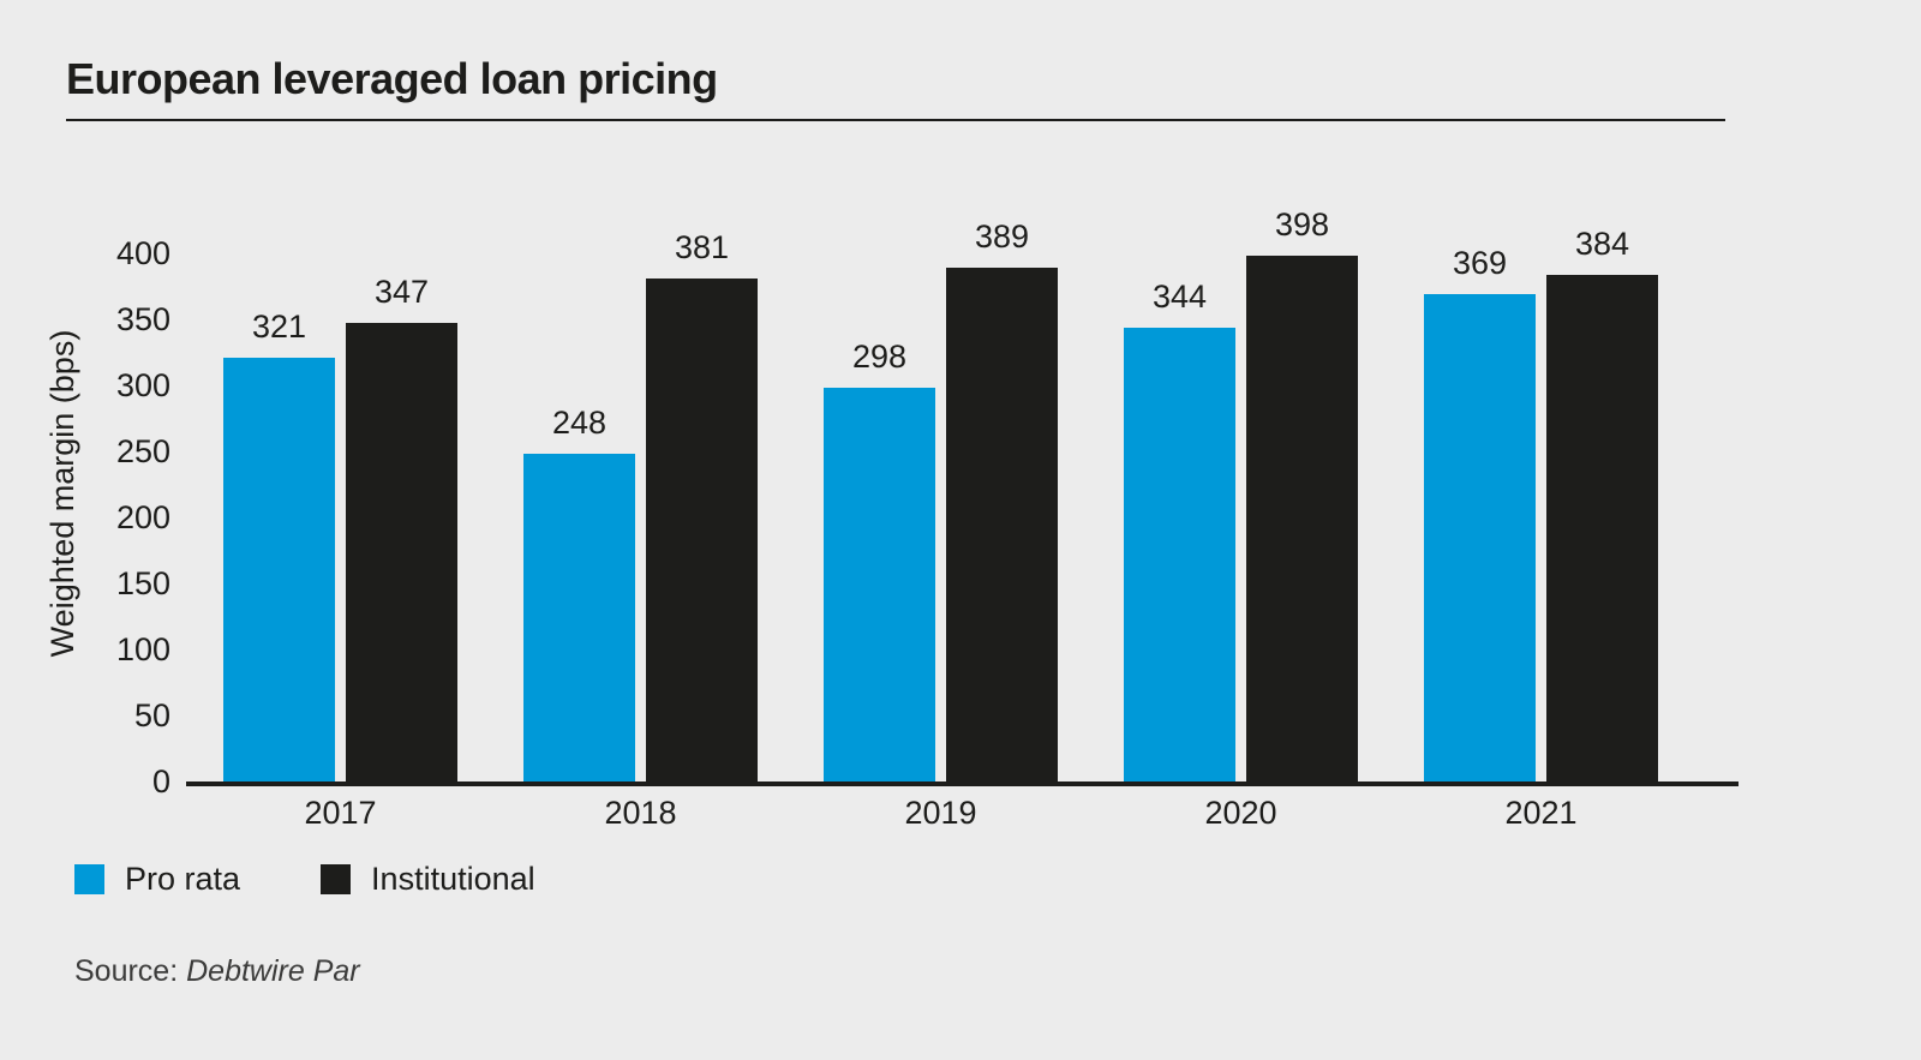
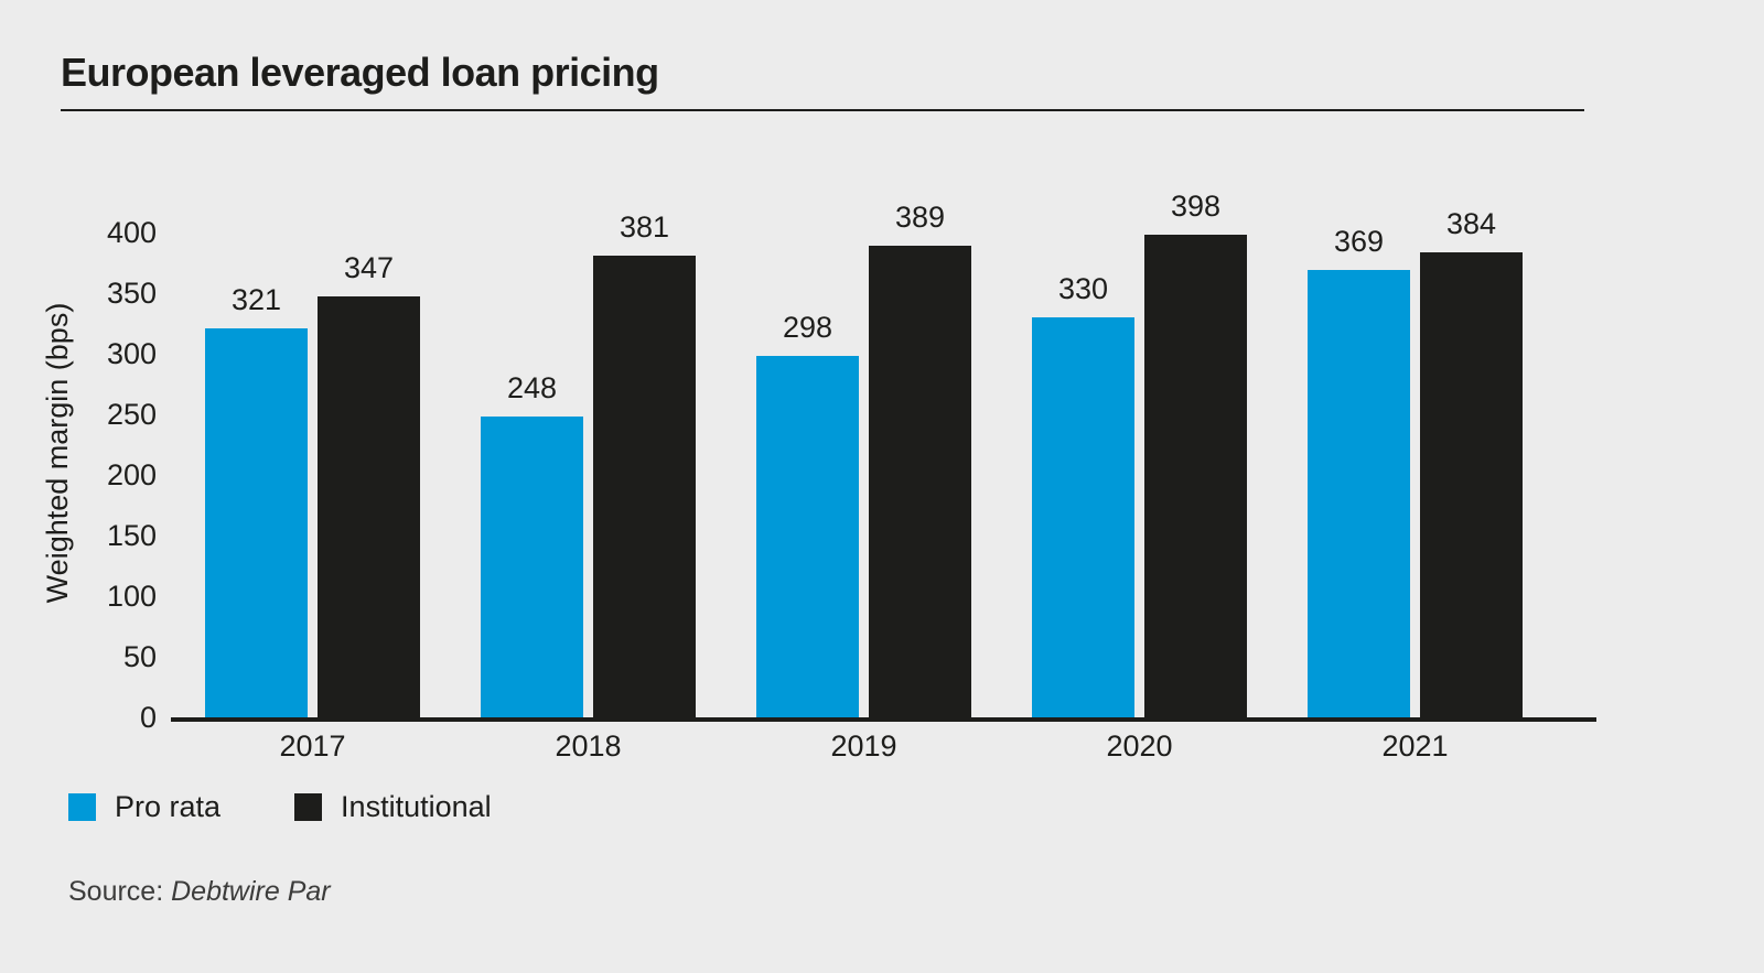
Pro rata/2020: 344 -> 330
